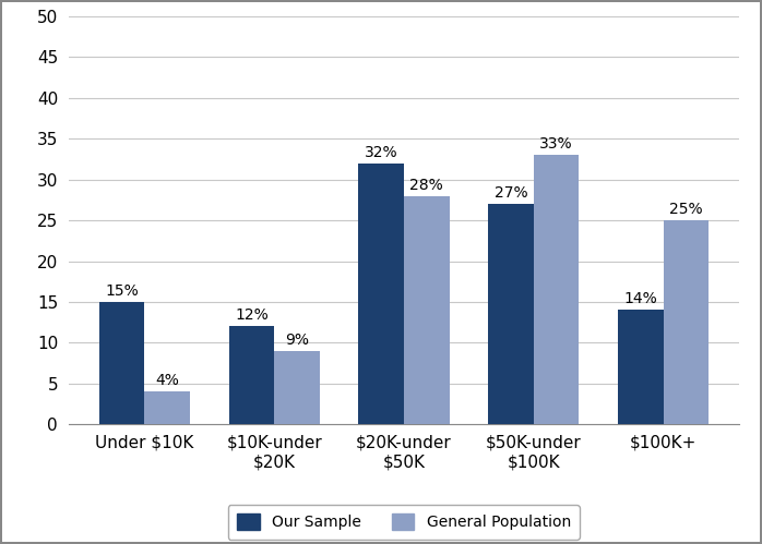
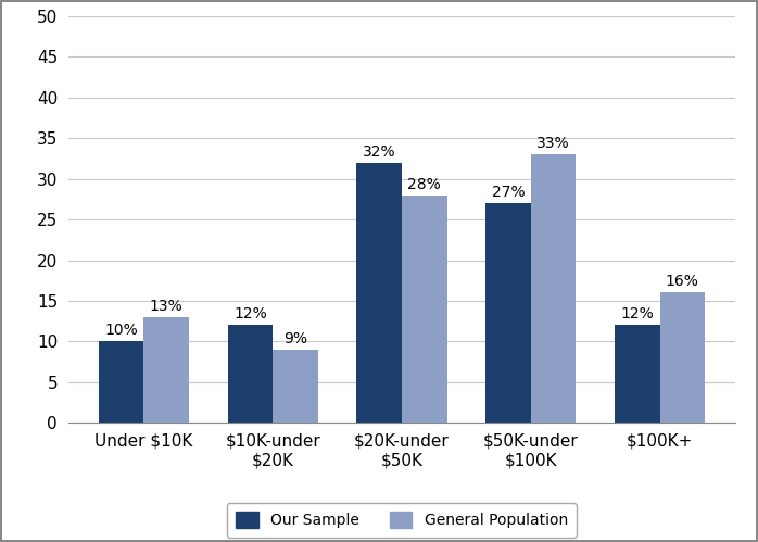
Our Sample/Under $10K: 15% -> 10%
General Population/Under $10K: 4% -> 13%
Our Sample/$100K+: 14% -> 12%
General Population/$100K+: 25% -> 16%
